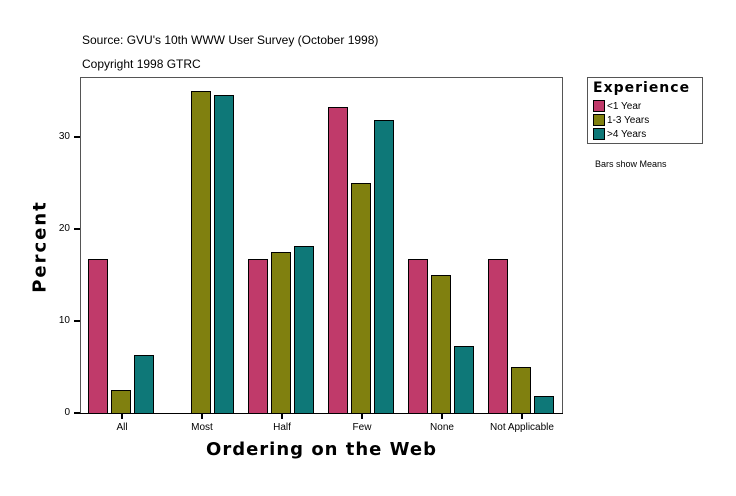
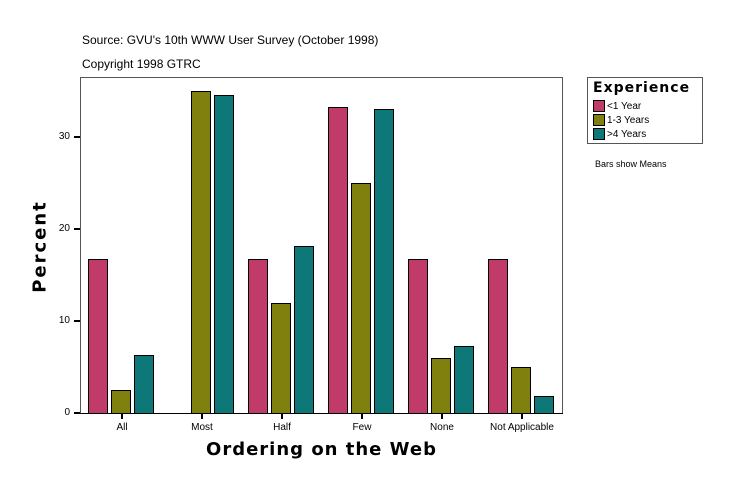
1-3 Years/Half: 18 -> 12
>4 Years/Few: 32 -> 33
1-3 Years/None: 15 -> 6
